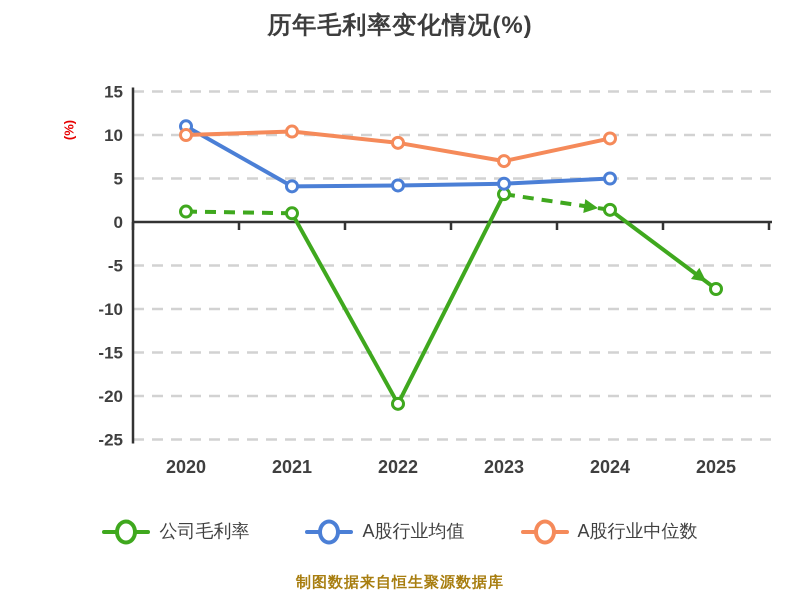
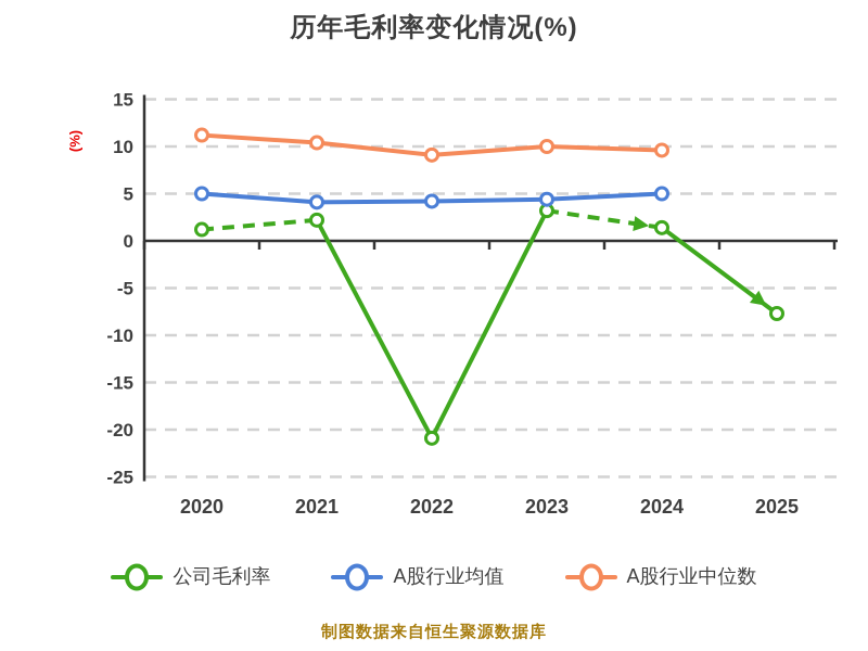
A股行业均值/2020: 11 -> 5
A股行业中位数/2020: 10 -> 11
公司毛利率/2021: 1 -> 2
A股行业中位数/2023: 7 -> 10
